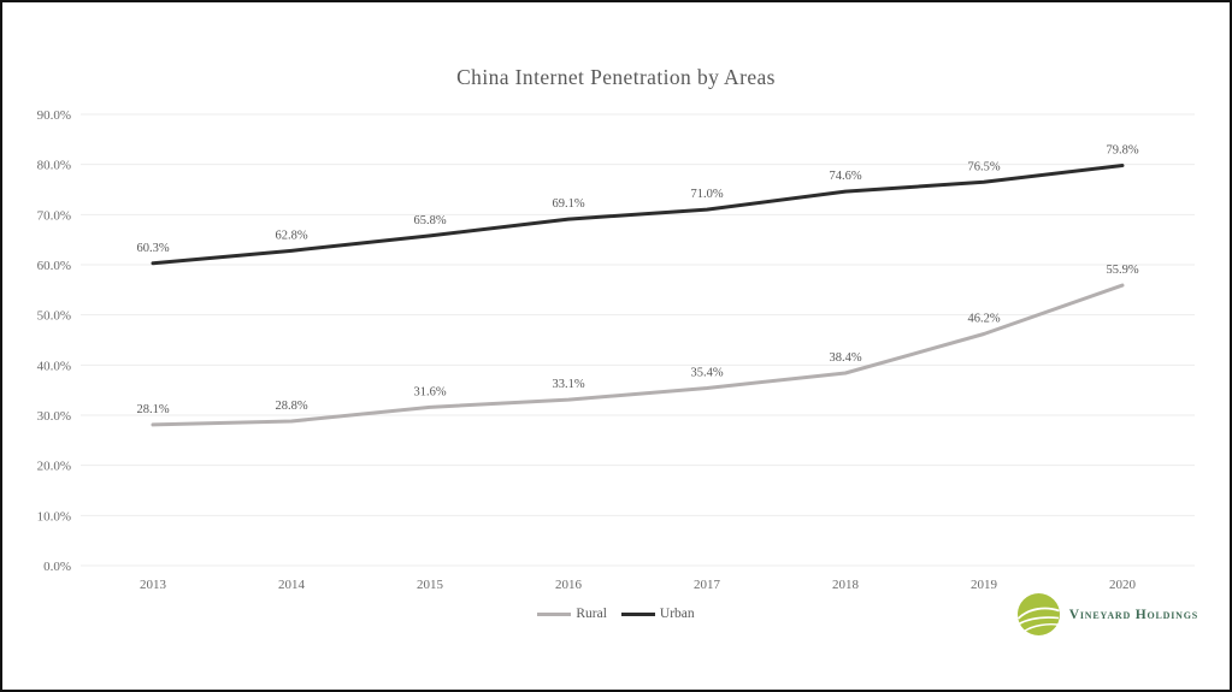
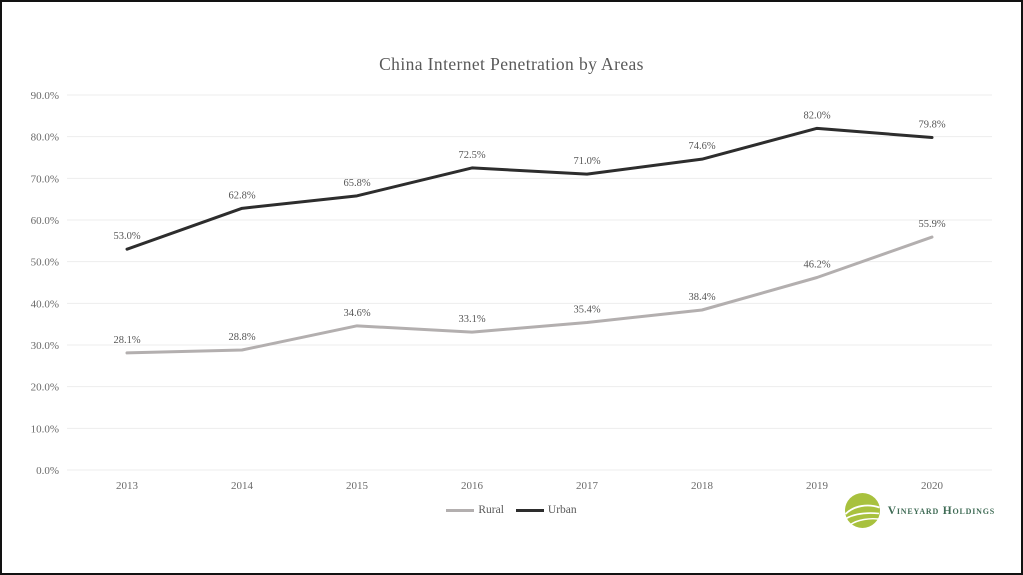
Urban/2013: 60.3% -> 53.0%
Rural/2015: 31.6% -> 34.6%
Urban/2016: 69.1% -> 72.5%
Urban/2019: 76.5% -> 82.0%
